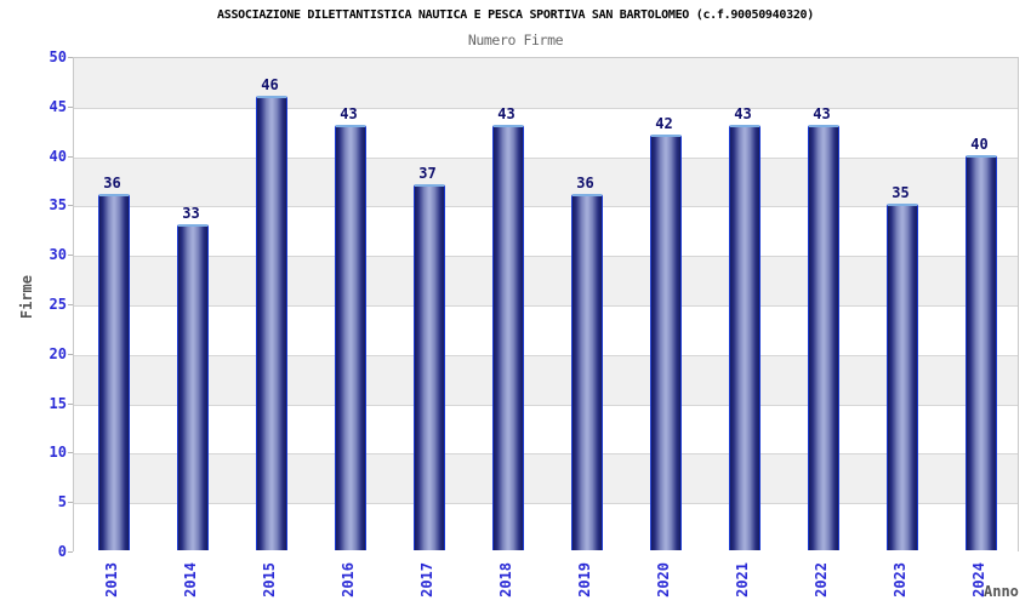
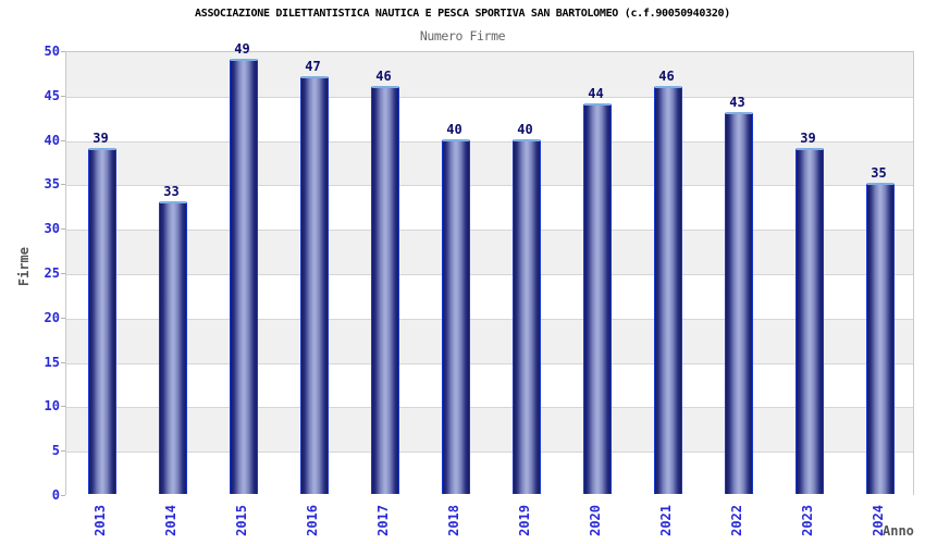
2013: 36 -> 39
2015: 46 -> 49
2016: 43 -> 47
2017: 37 -> 46
2018: 43 -> 40
2019: 36 -> 40
2020: 42 -> 44
2021: 43 -> 46
2023: 35 -> 39
2024: 40 -> 35
